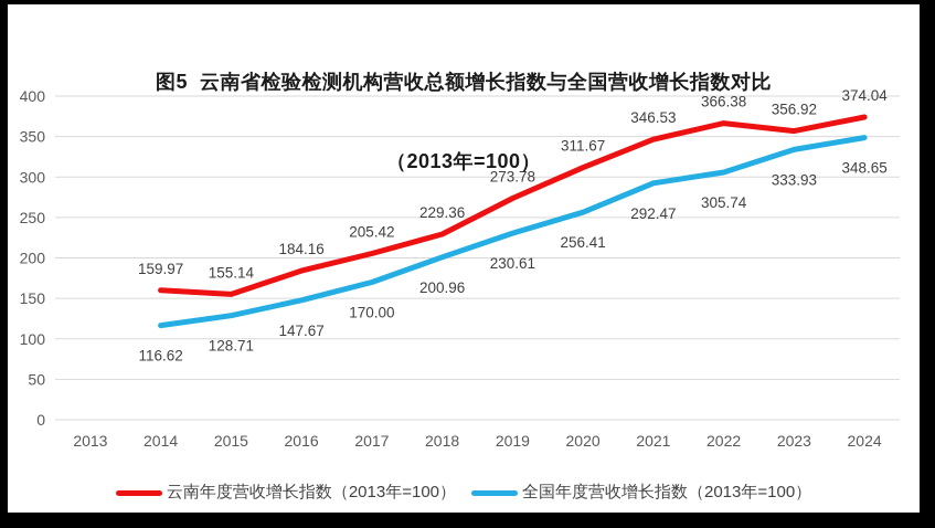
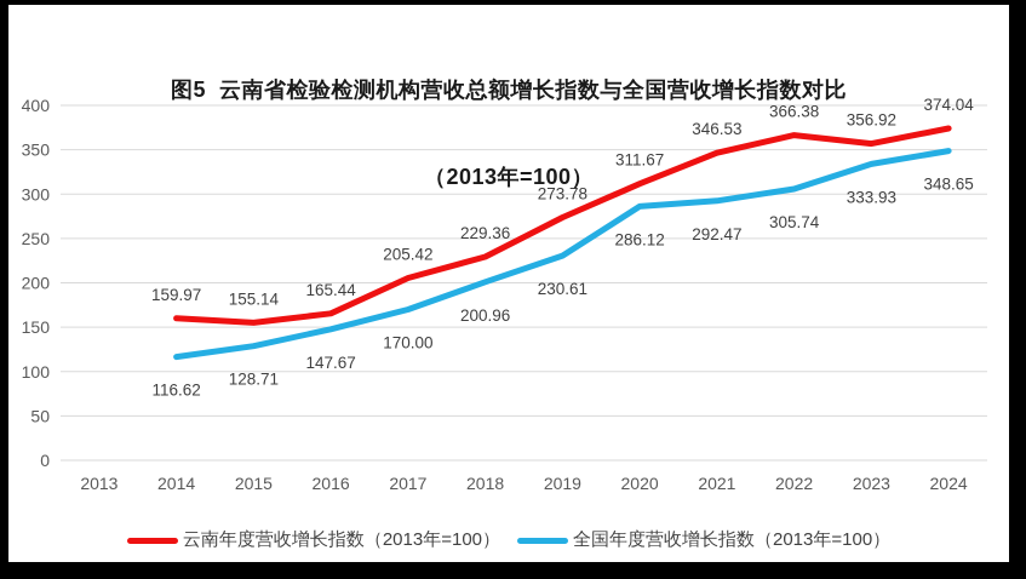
云南年度营收增长指数（2013年=100）/2016: 184.16 -> 165.44
全国年度营收增长指数（2013年=100）/2020: 256.41 -> 286.12
